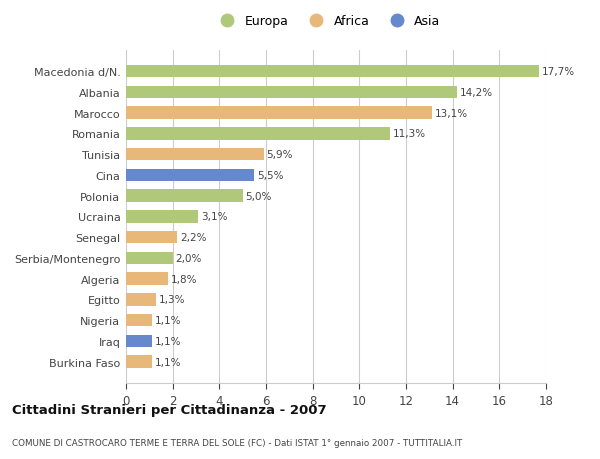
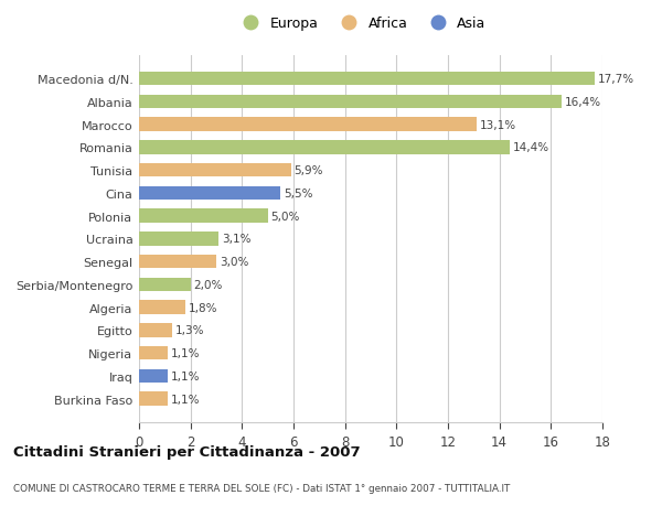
Albania: 14,2% -> 16,4%
Romania: 11,3% -> 14,4%
Senegal: 2,2% -> 3,0%
